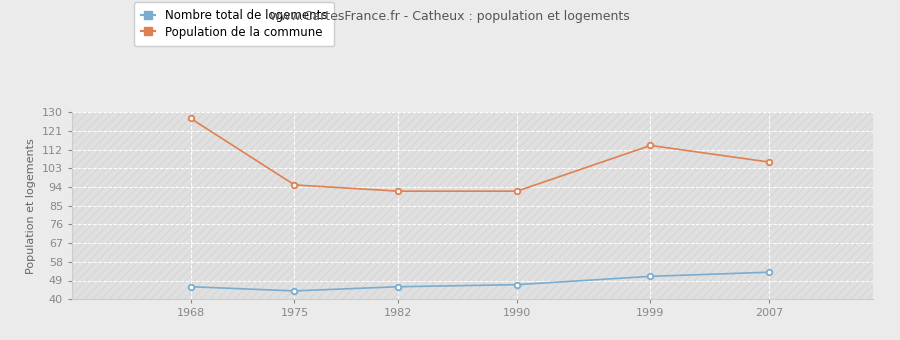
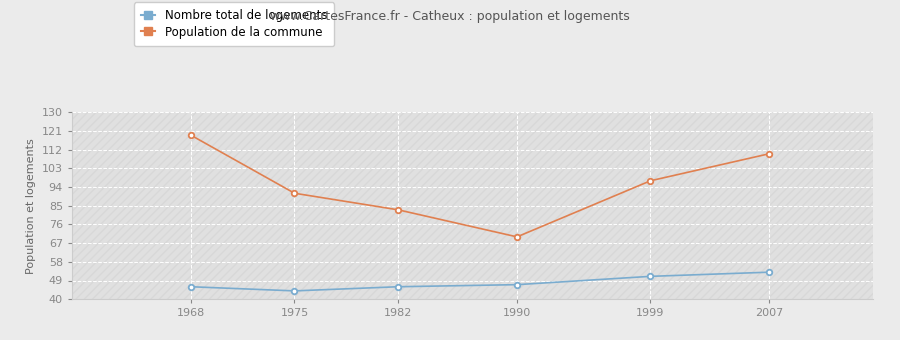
Population de la commune/1968: 127 -> 119
Population de la commune/1975: 95 -> 91
Population de la commune/1982: 92 -> 83
Population de la commune/1990: 92 -> 70
Population de la commune/1999: 114 -> 97
Population de la commune/2007: 106 -> 110
